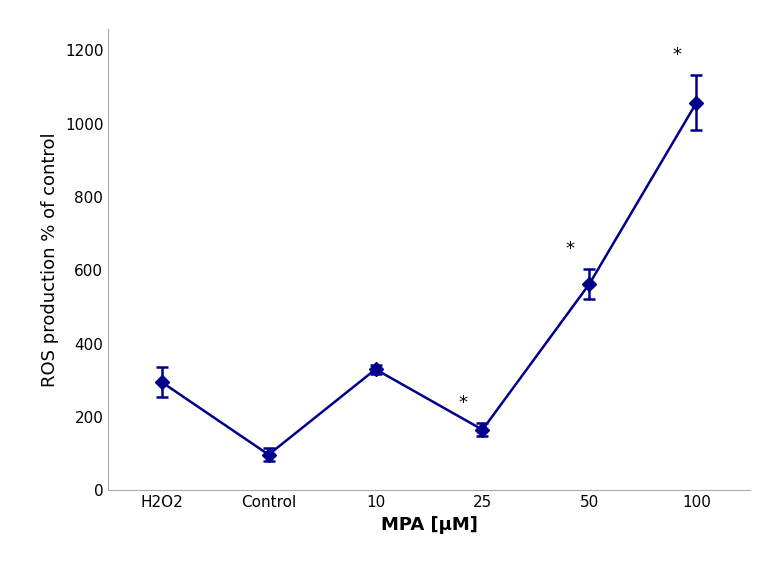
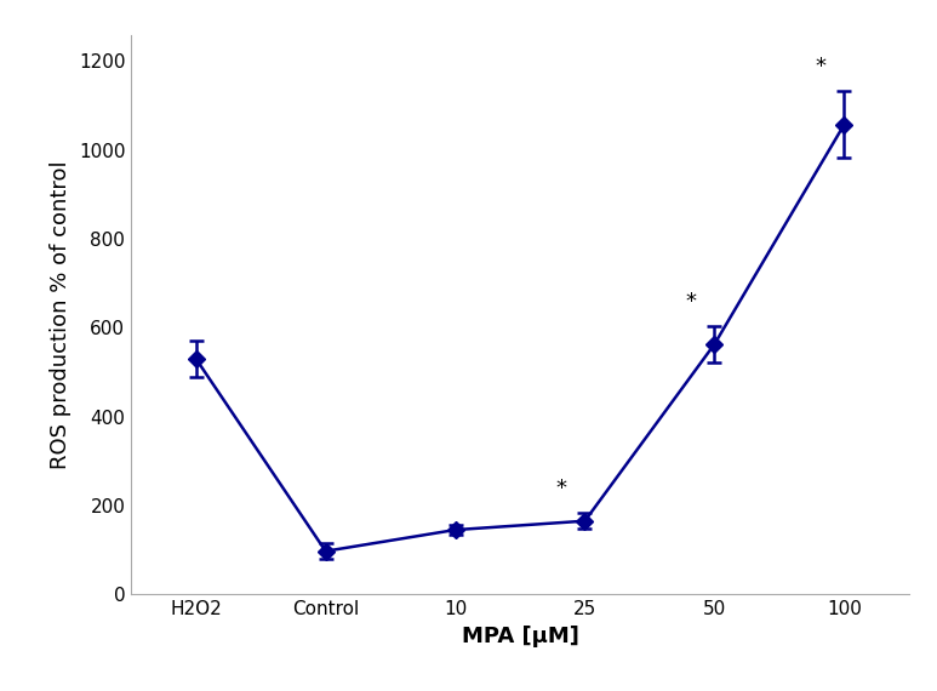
H2O2: 295 -> 530
10: 330 -> 145
